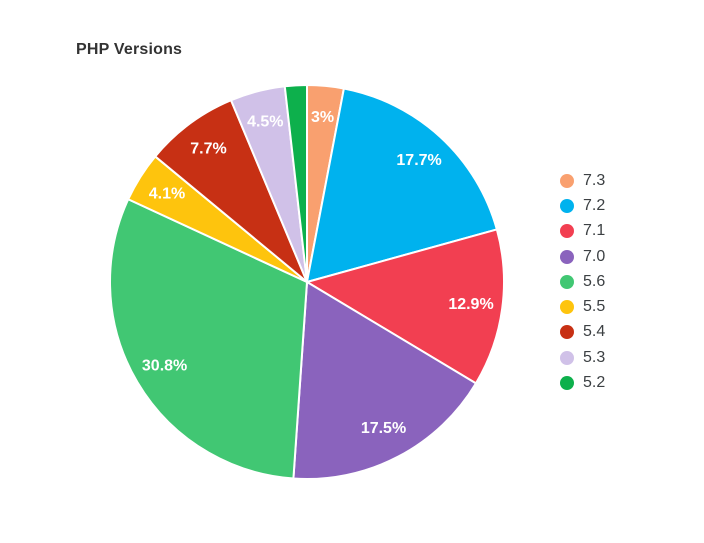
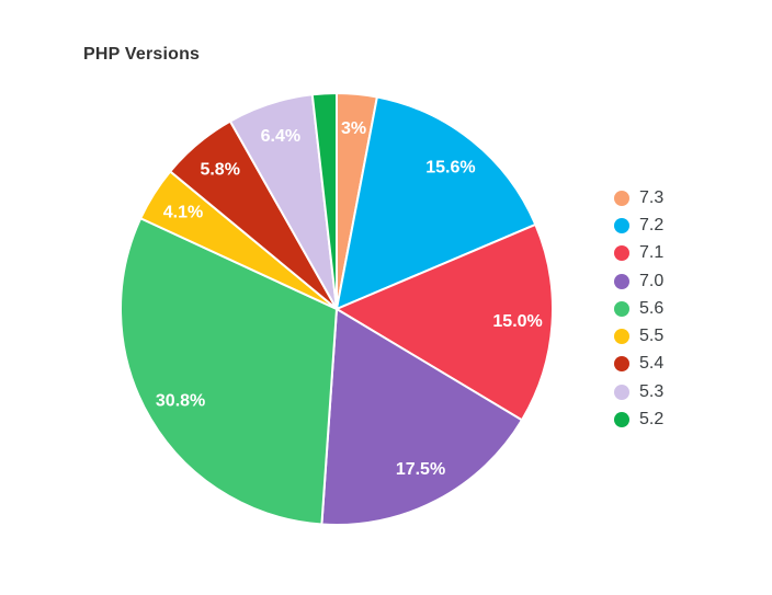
7.2: 17.7% -> 15.6%
7.1: 12.9% -> 15.0%
5.4: 7.7% -> 5.8%
5.3: 4.5% -> 6.4%
